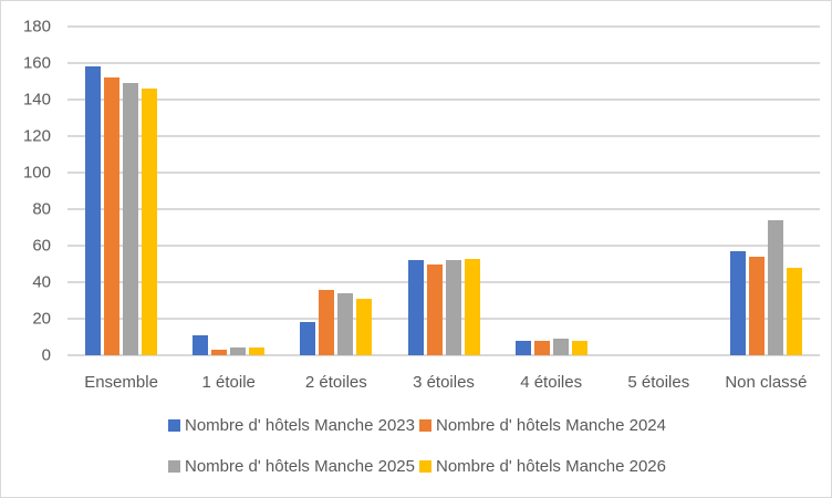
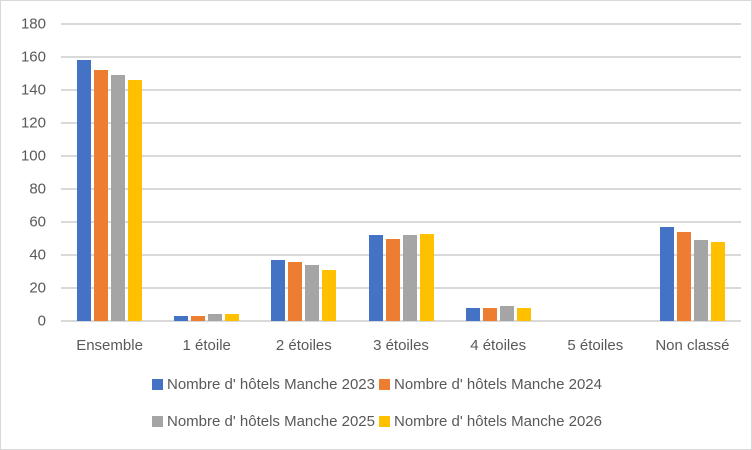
Nombre d' hôtels Manche 2023/1 étoile: 11 -> 3
Nombre d' hôtels Manche 2023/2 étoiles: 18 -> 37
Nombre d' hôtels Manche 2025/Non classé: 74 -> 49
